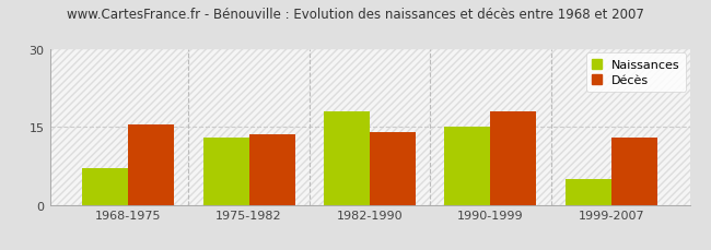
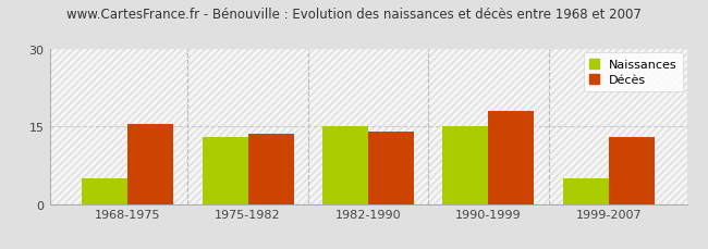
Naissances/1968-1975: 7 -> 5
Naissances/1982-1990: 18 -> 15
